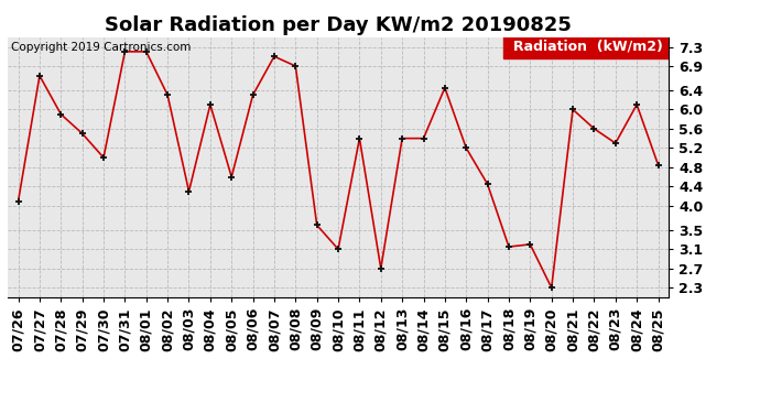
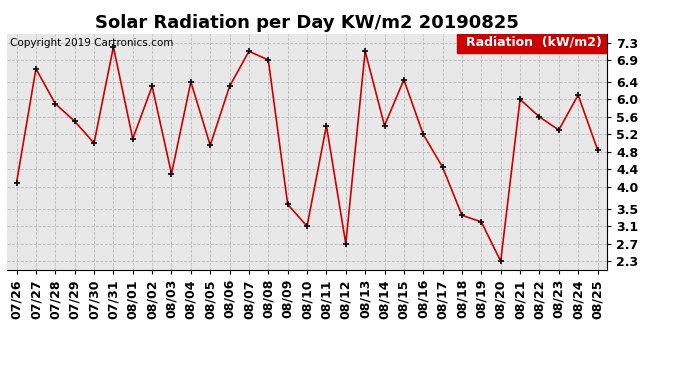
08/01: 7.20 -> 5.10
08/04: 6.10 -> 6.40
08/05: 4.60 -> 4.95
08/13: 5.40 -> 7.10
08/18: 3.15 -> 3.35
